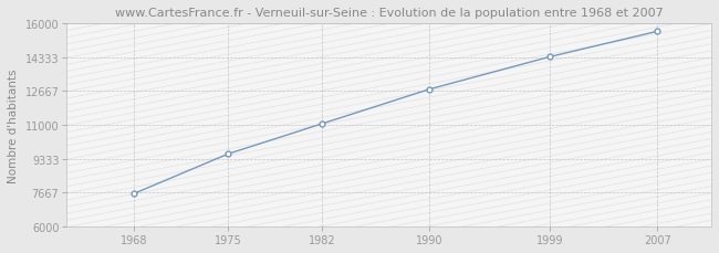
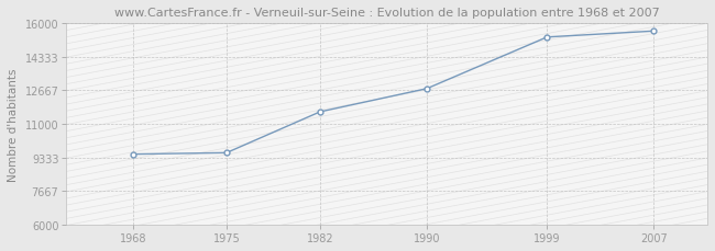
1968: 7600 -> 9500
1982: 11100 -> 11600
1999: 14400 -> 15300
